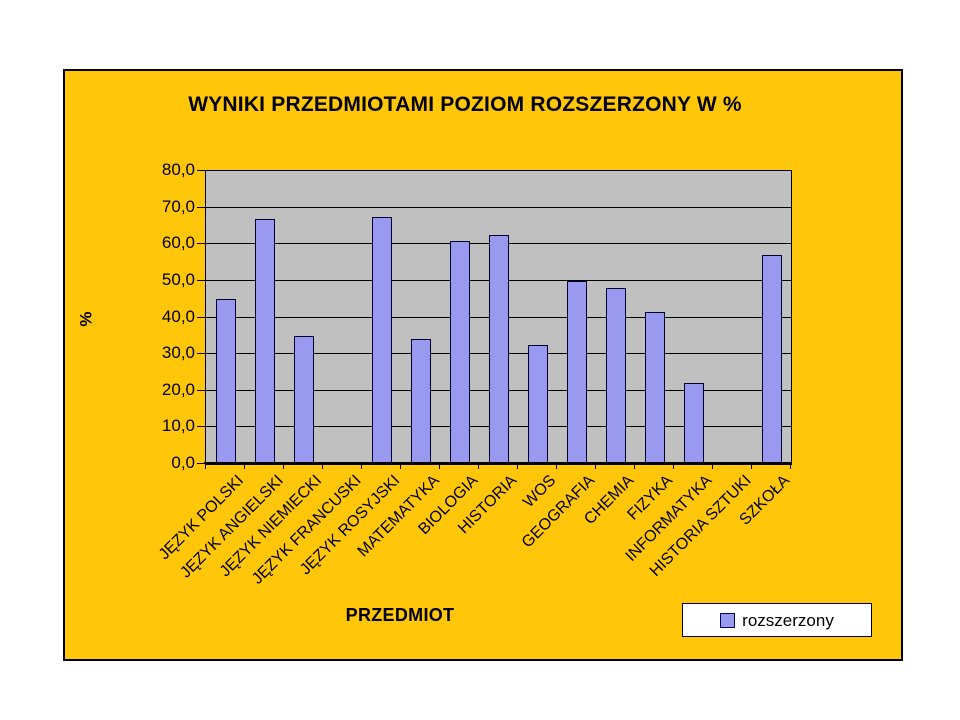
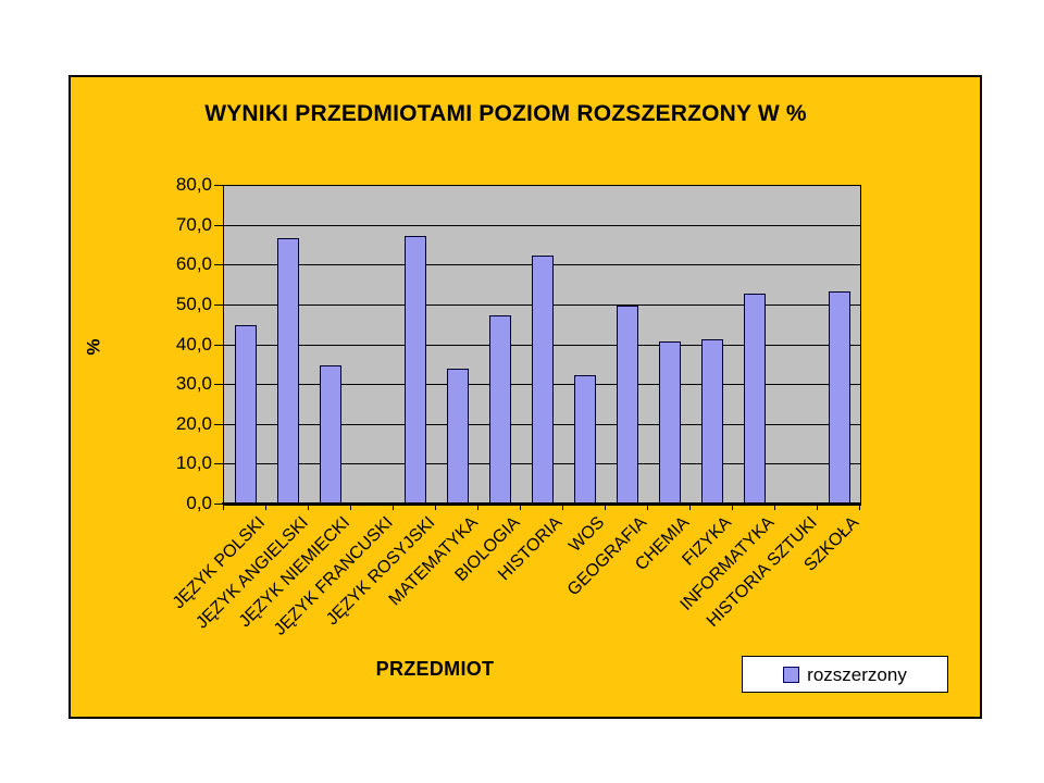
BIOLOGIA: 61 -> 48
CHEMIA: 48 -> 41
INFORMATYKA: 22 -> 53
SZKOŁA: 57 -> 54
